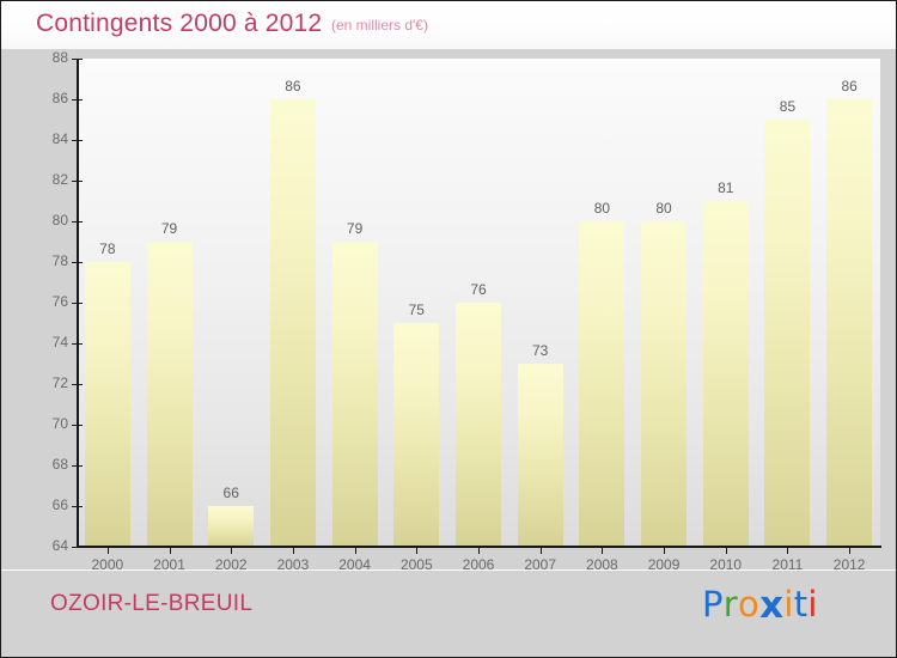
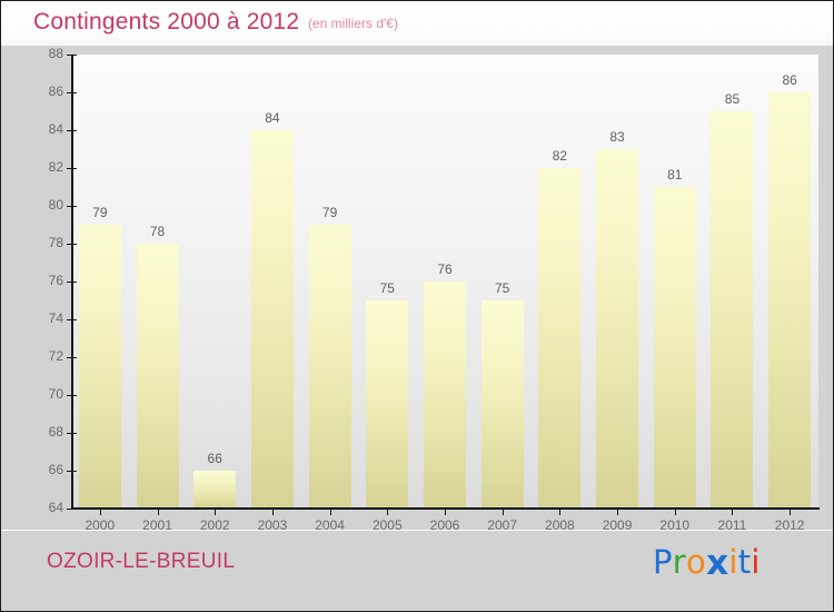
2000: 78 -> 79
2001: 79 -> 78
2003: 86 -> 84
2007: 73 -> 75
2008: 80 -> 82
2009: 80 -> 83
